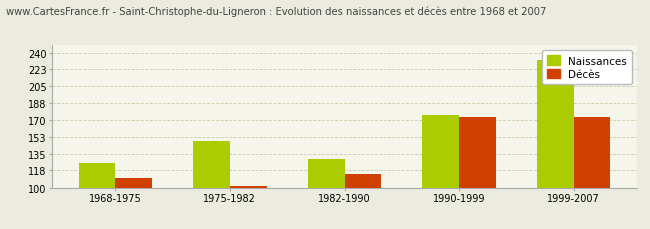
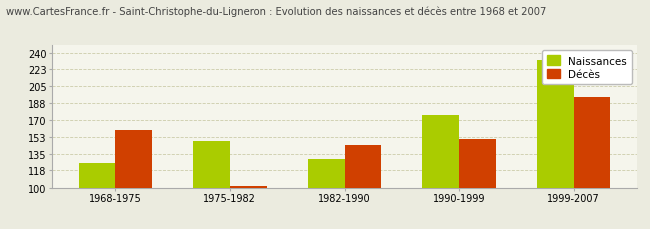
Décès/1968-1975: 110 -> 160
Décès/1982-1990: 114 -> 144
Décès/1990-1999: 173 -> 150
Décès/1999-2007: 173 -> 194
